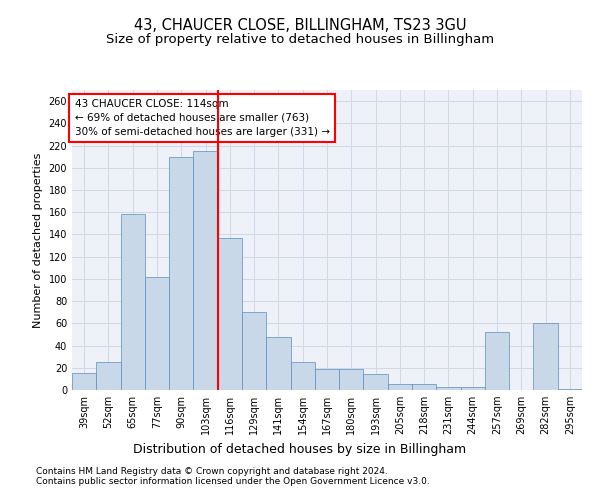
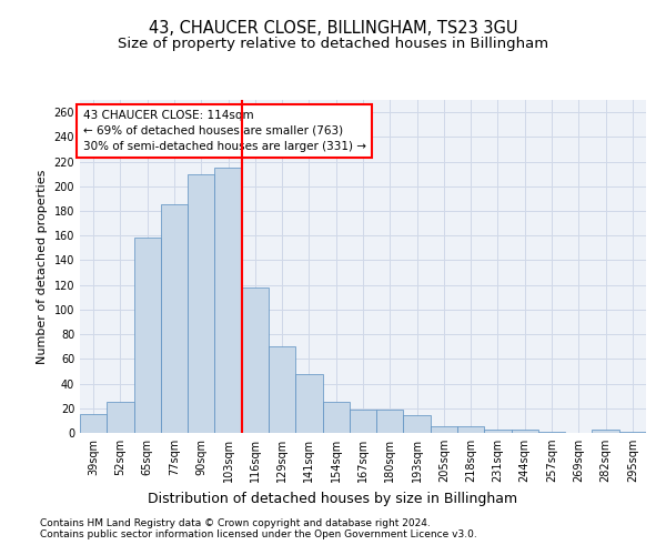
77sqm: 102 -> 185
116sqm: 137 -> 118
257sqm: 52 -> 1
282sqm: 60 -> 3
